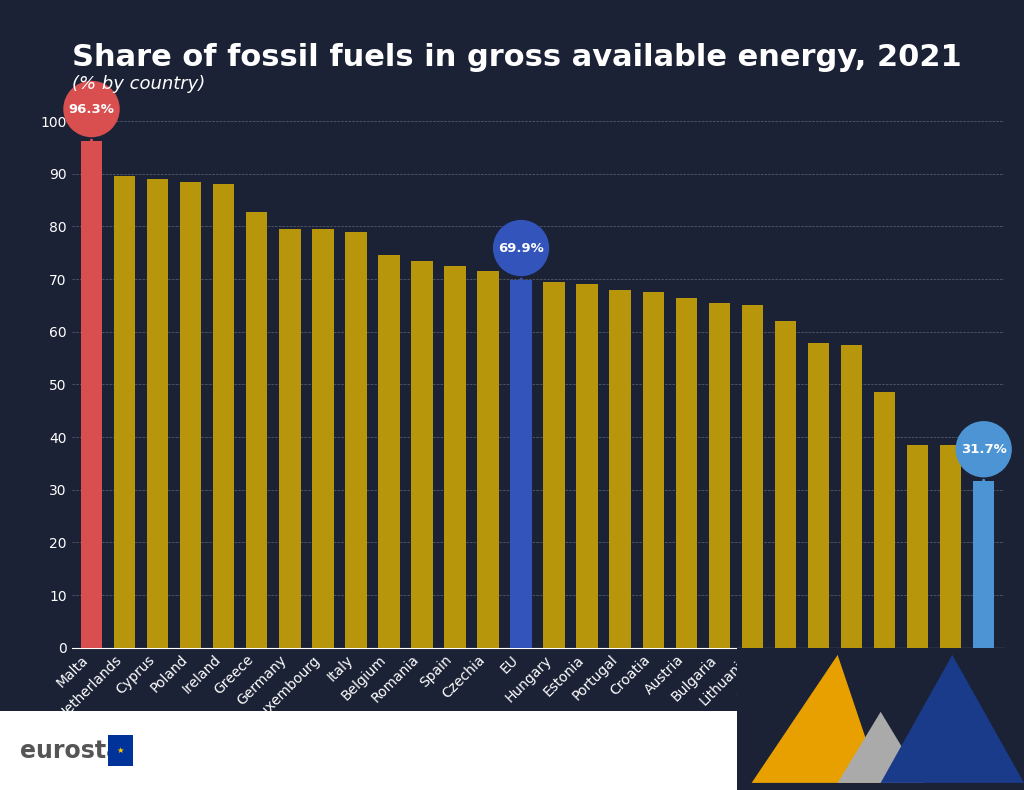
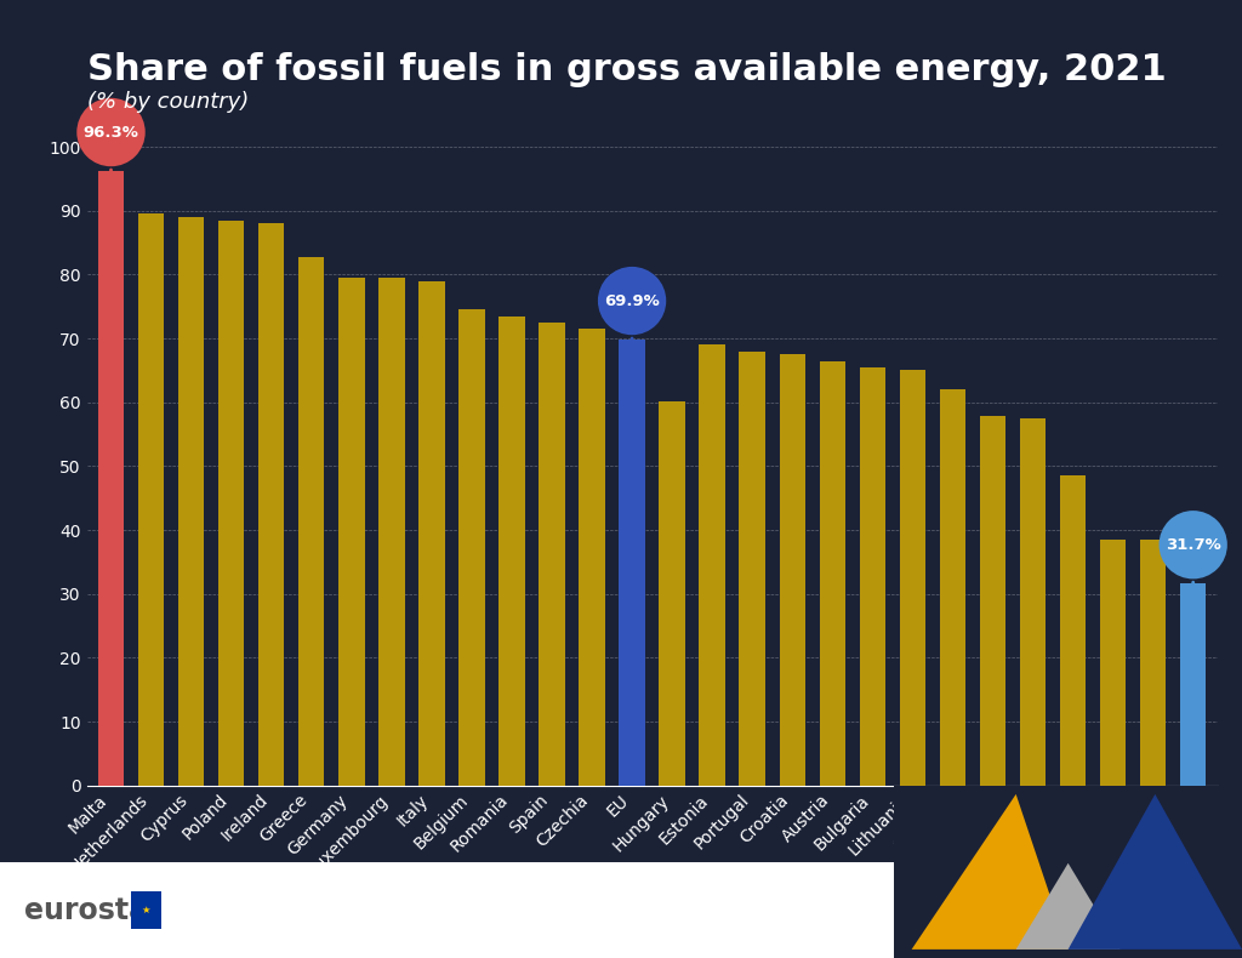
Hungary: 69.5 -> 60.2
